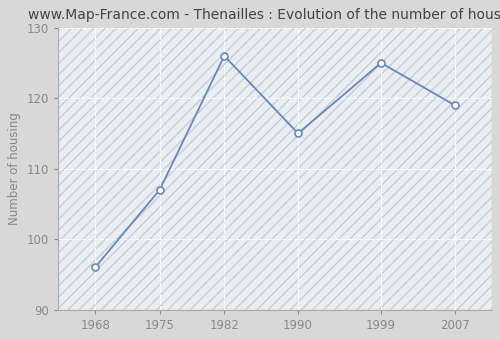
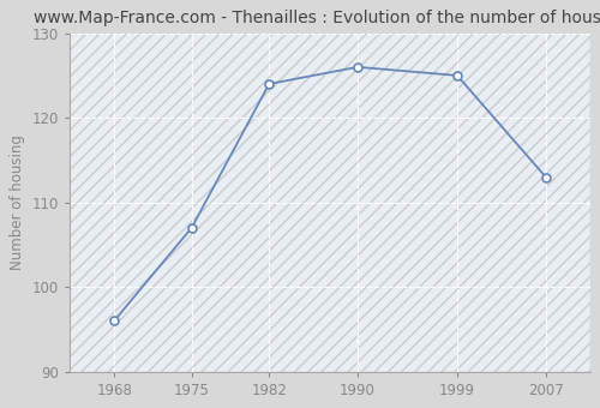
1982: 126 -> 124
1990: 115 -> 126
2007: 119 -> 113
